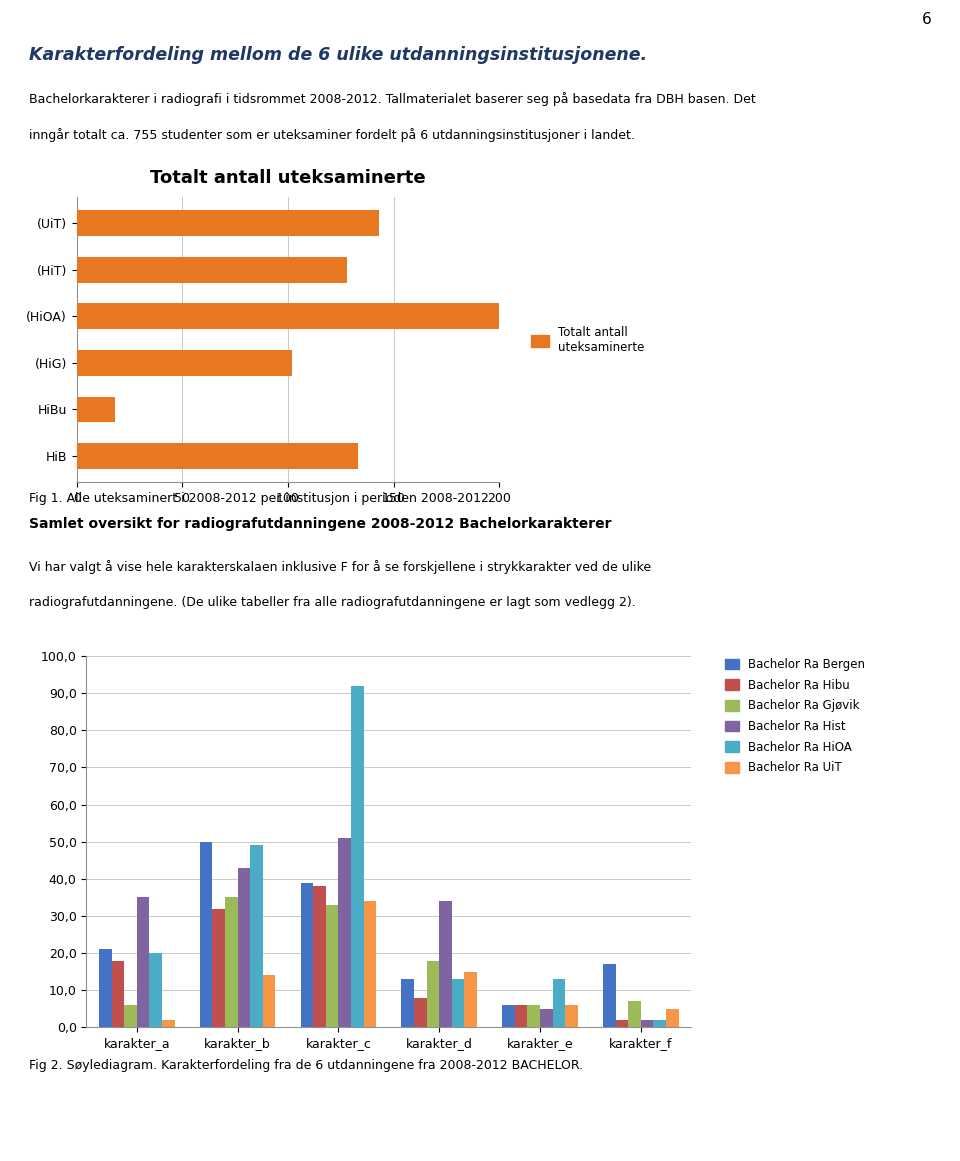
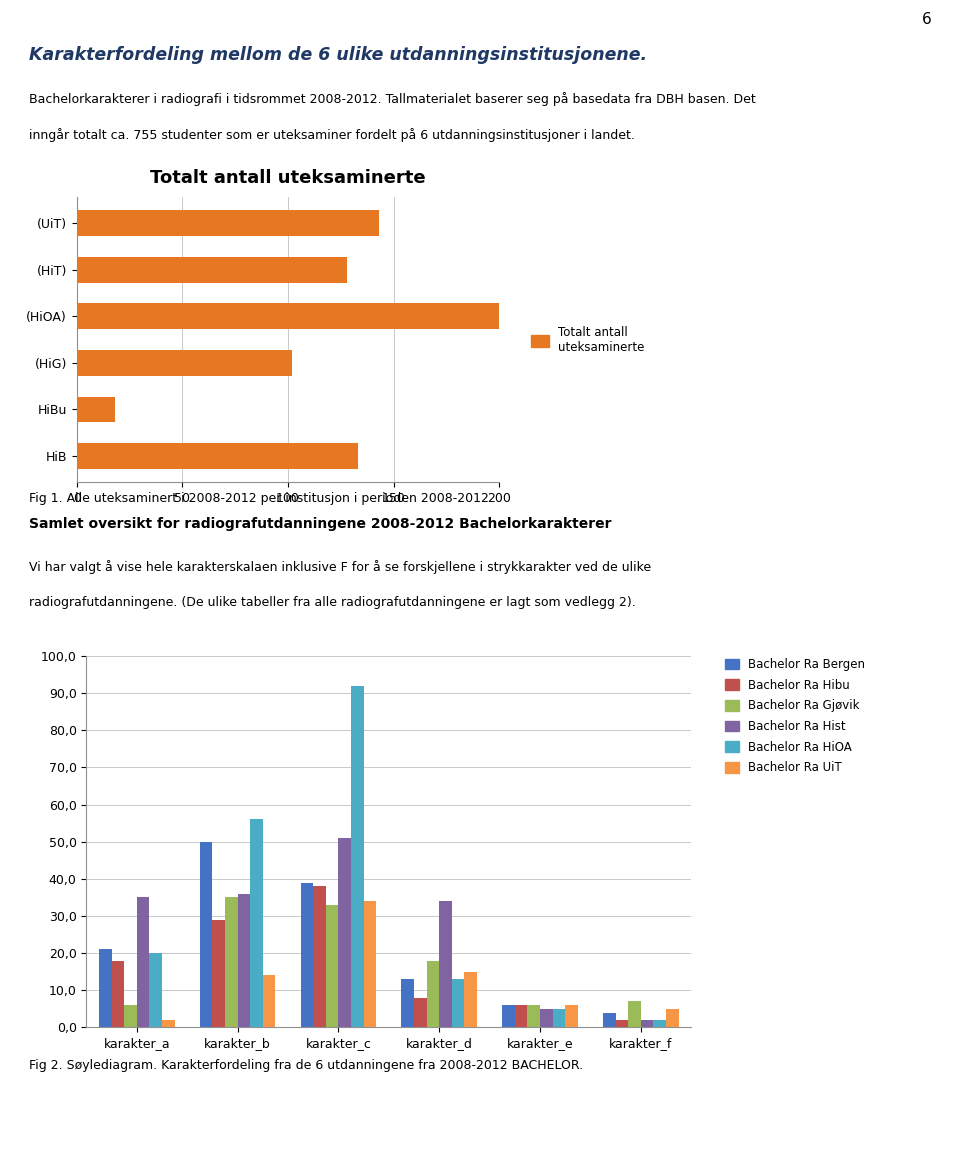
Bachelor Ra Hibu/karakter_b: 32 -> 29
Bachelor Ra Hist/karakter_b: 43 -> 36
Bachelor Ra HiOA/karakter_b: 49 -> 56
Bachelor Ra HiOA/karakter_e: 13 -> 5
Bachelor Ra Bergen/karakter_f: 17 -> 4
